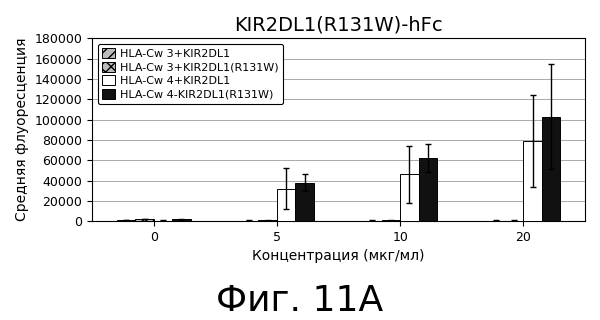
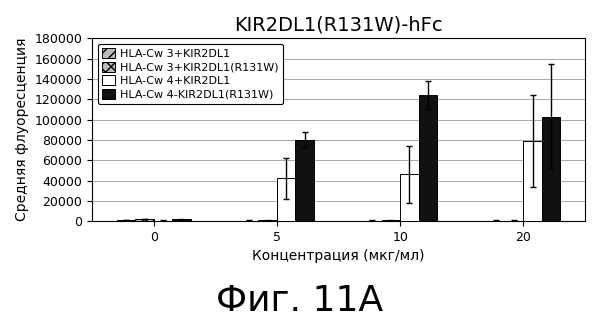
HLA-Cw 4+KIR2DL1/5: 32000 -> 42000
HLA-Cw 4-KIR2DL1(R131W)/5: 38000 -> 80000
HLA-Cw 4-KIR2DL1(R131W)/10: 62000 -> 124000
